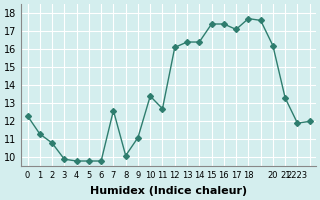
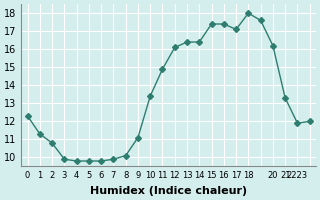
7: 12.6 -> 9.9
11: 12.7 -> 14.9
18: 17.7 -> 18.0
